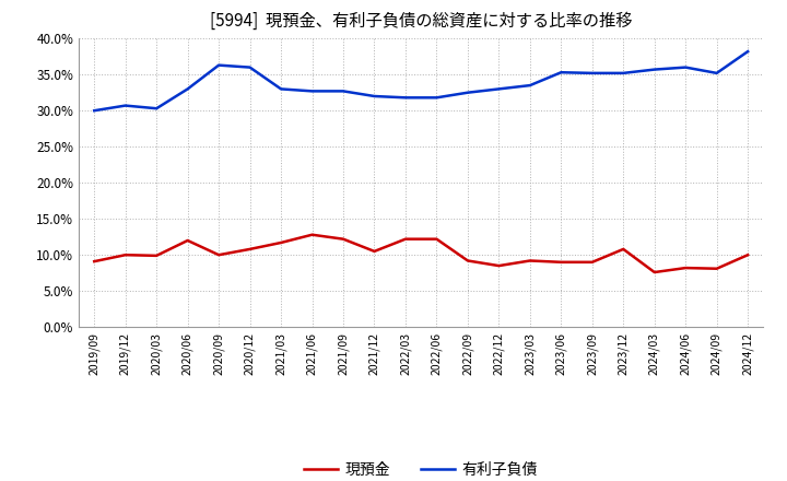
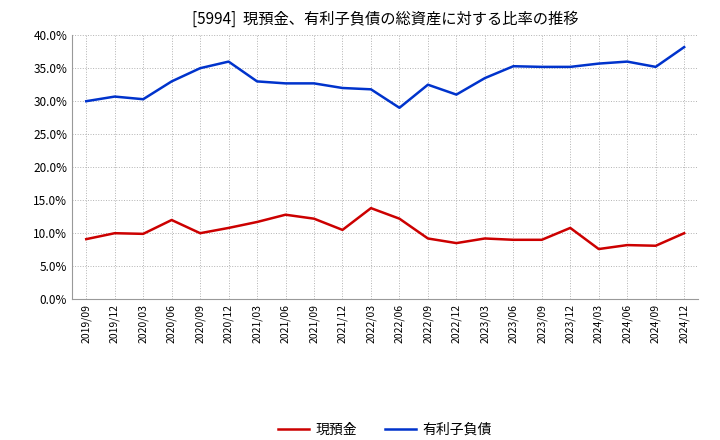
有利子負債/2020/09: 36.3% -> 35.0%
現預金/2022/03: 12.2% -> 13.8%
有利子負債/2022/06: 31.8% -> 29.0%
有利子負債/2022/12: 33.0% -> 31.0%
